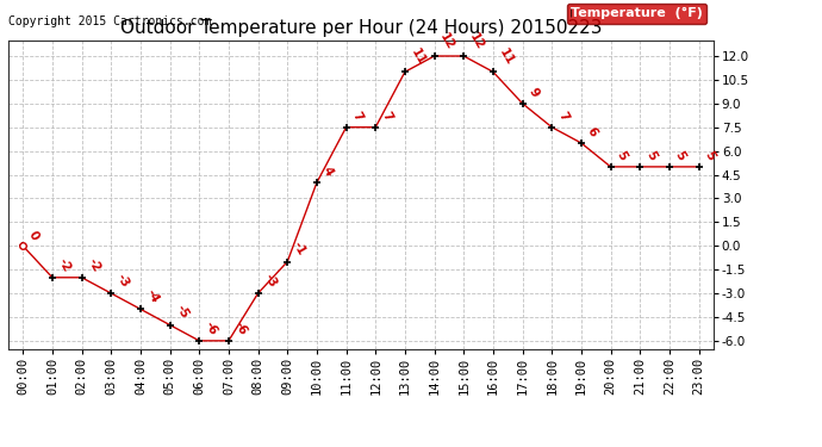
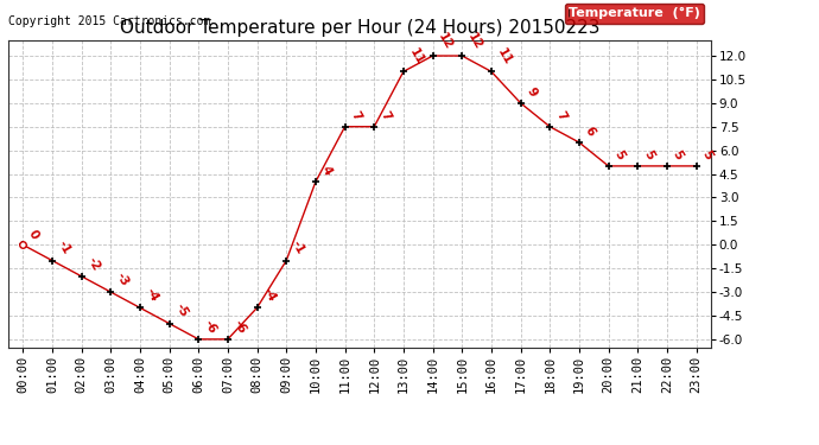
01:00: -2 -> -1
08:00: -3 -> -4
